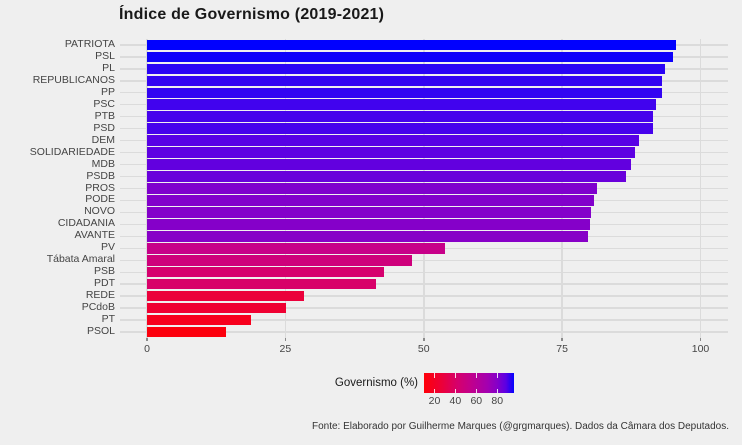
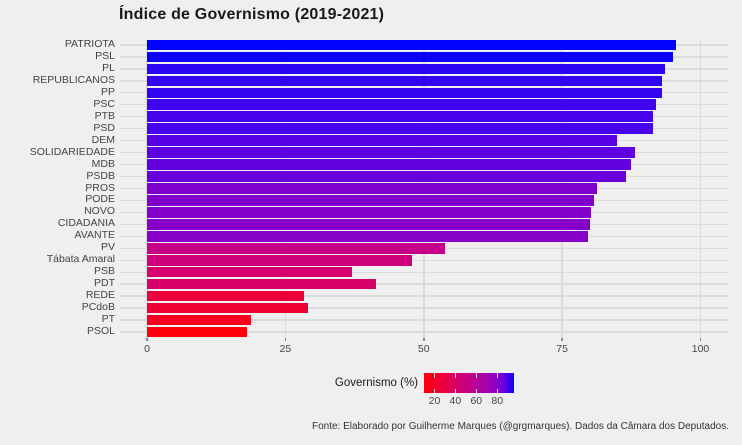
DEM: 89 -> 85
PSB: 43 -> 37
PCdoB: 25 -> 29
PSOL: 14 -> 18
